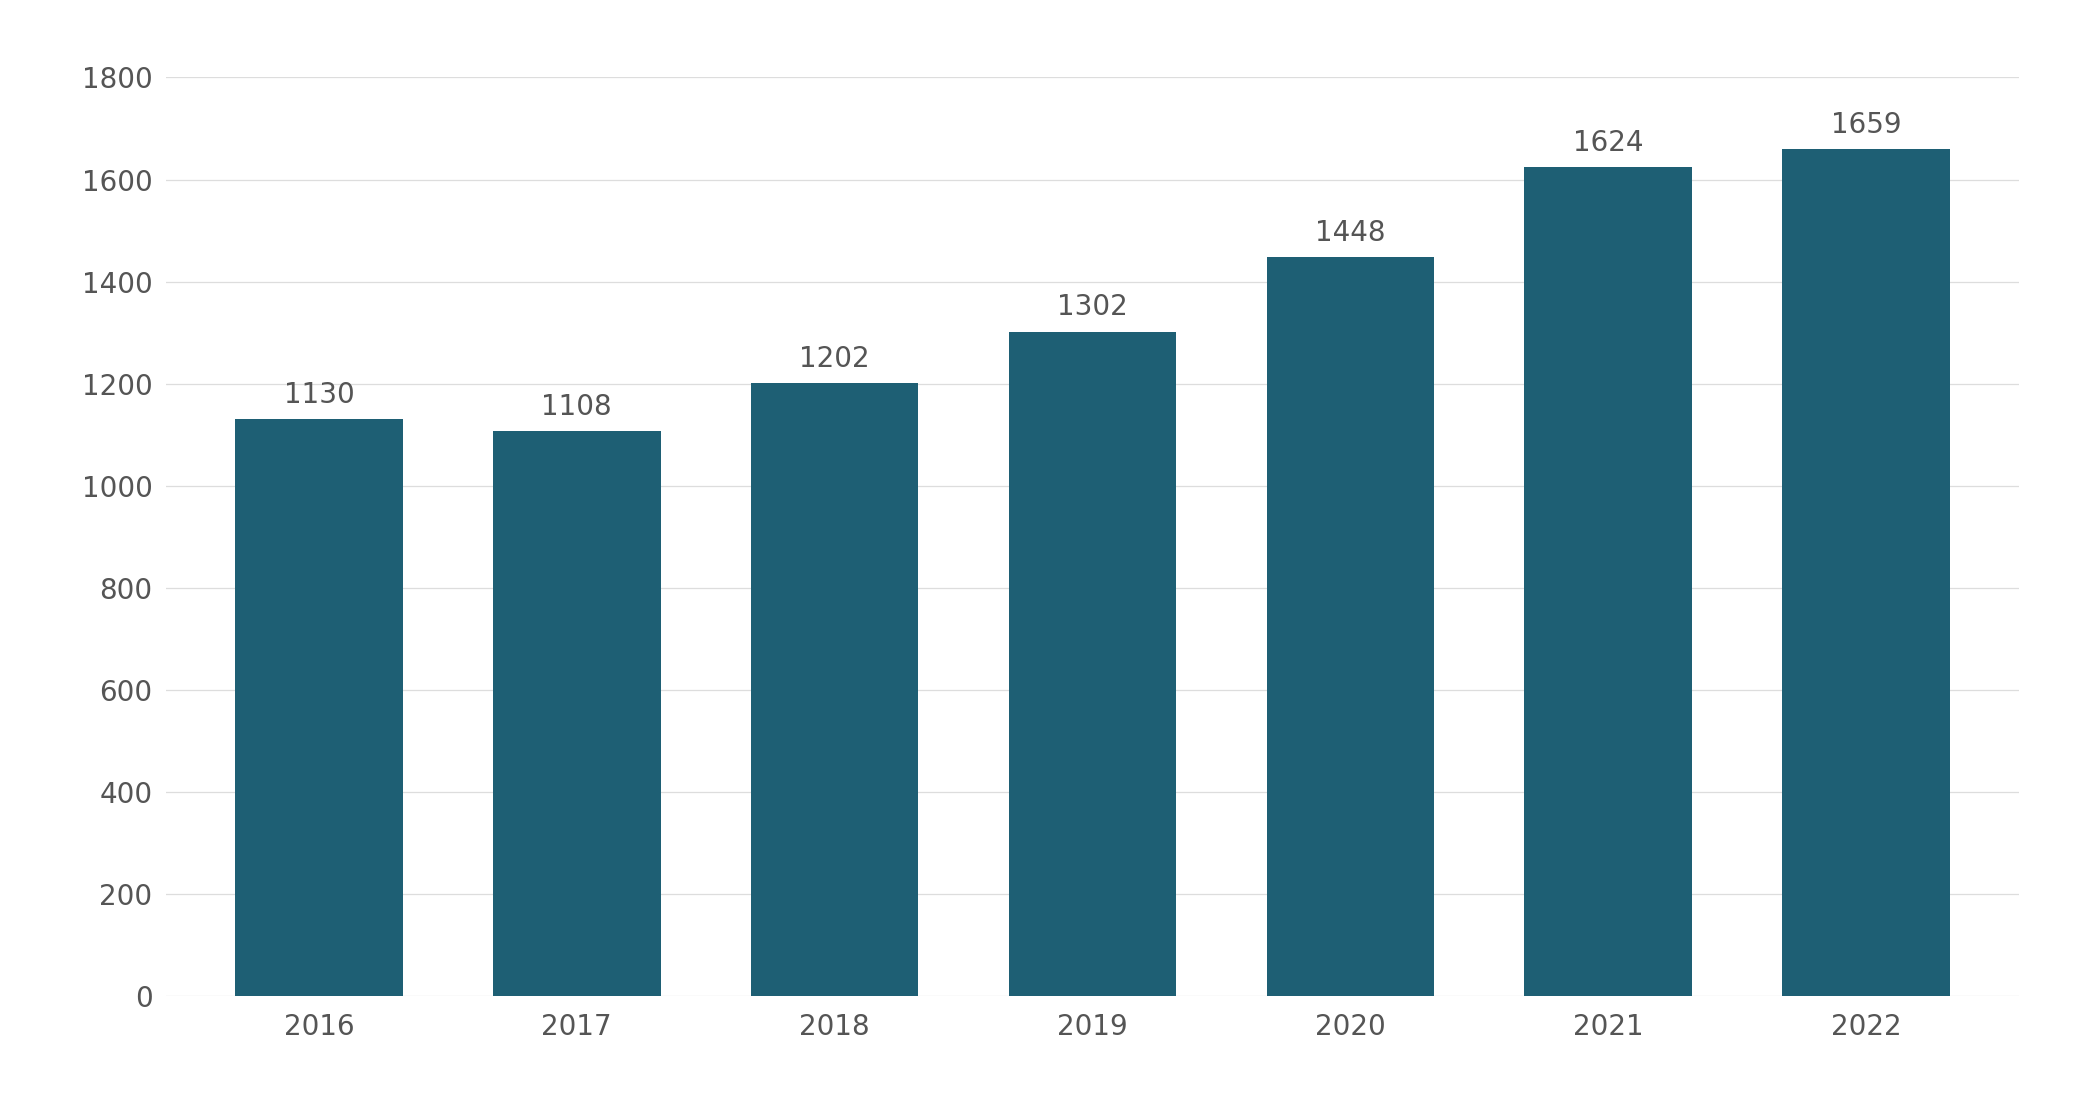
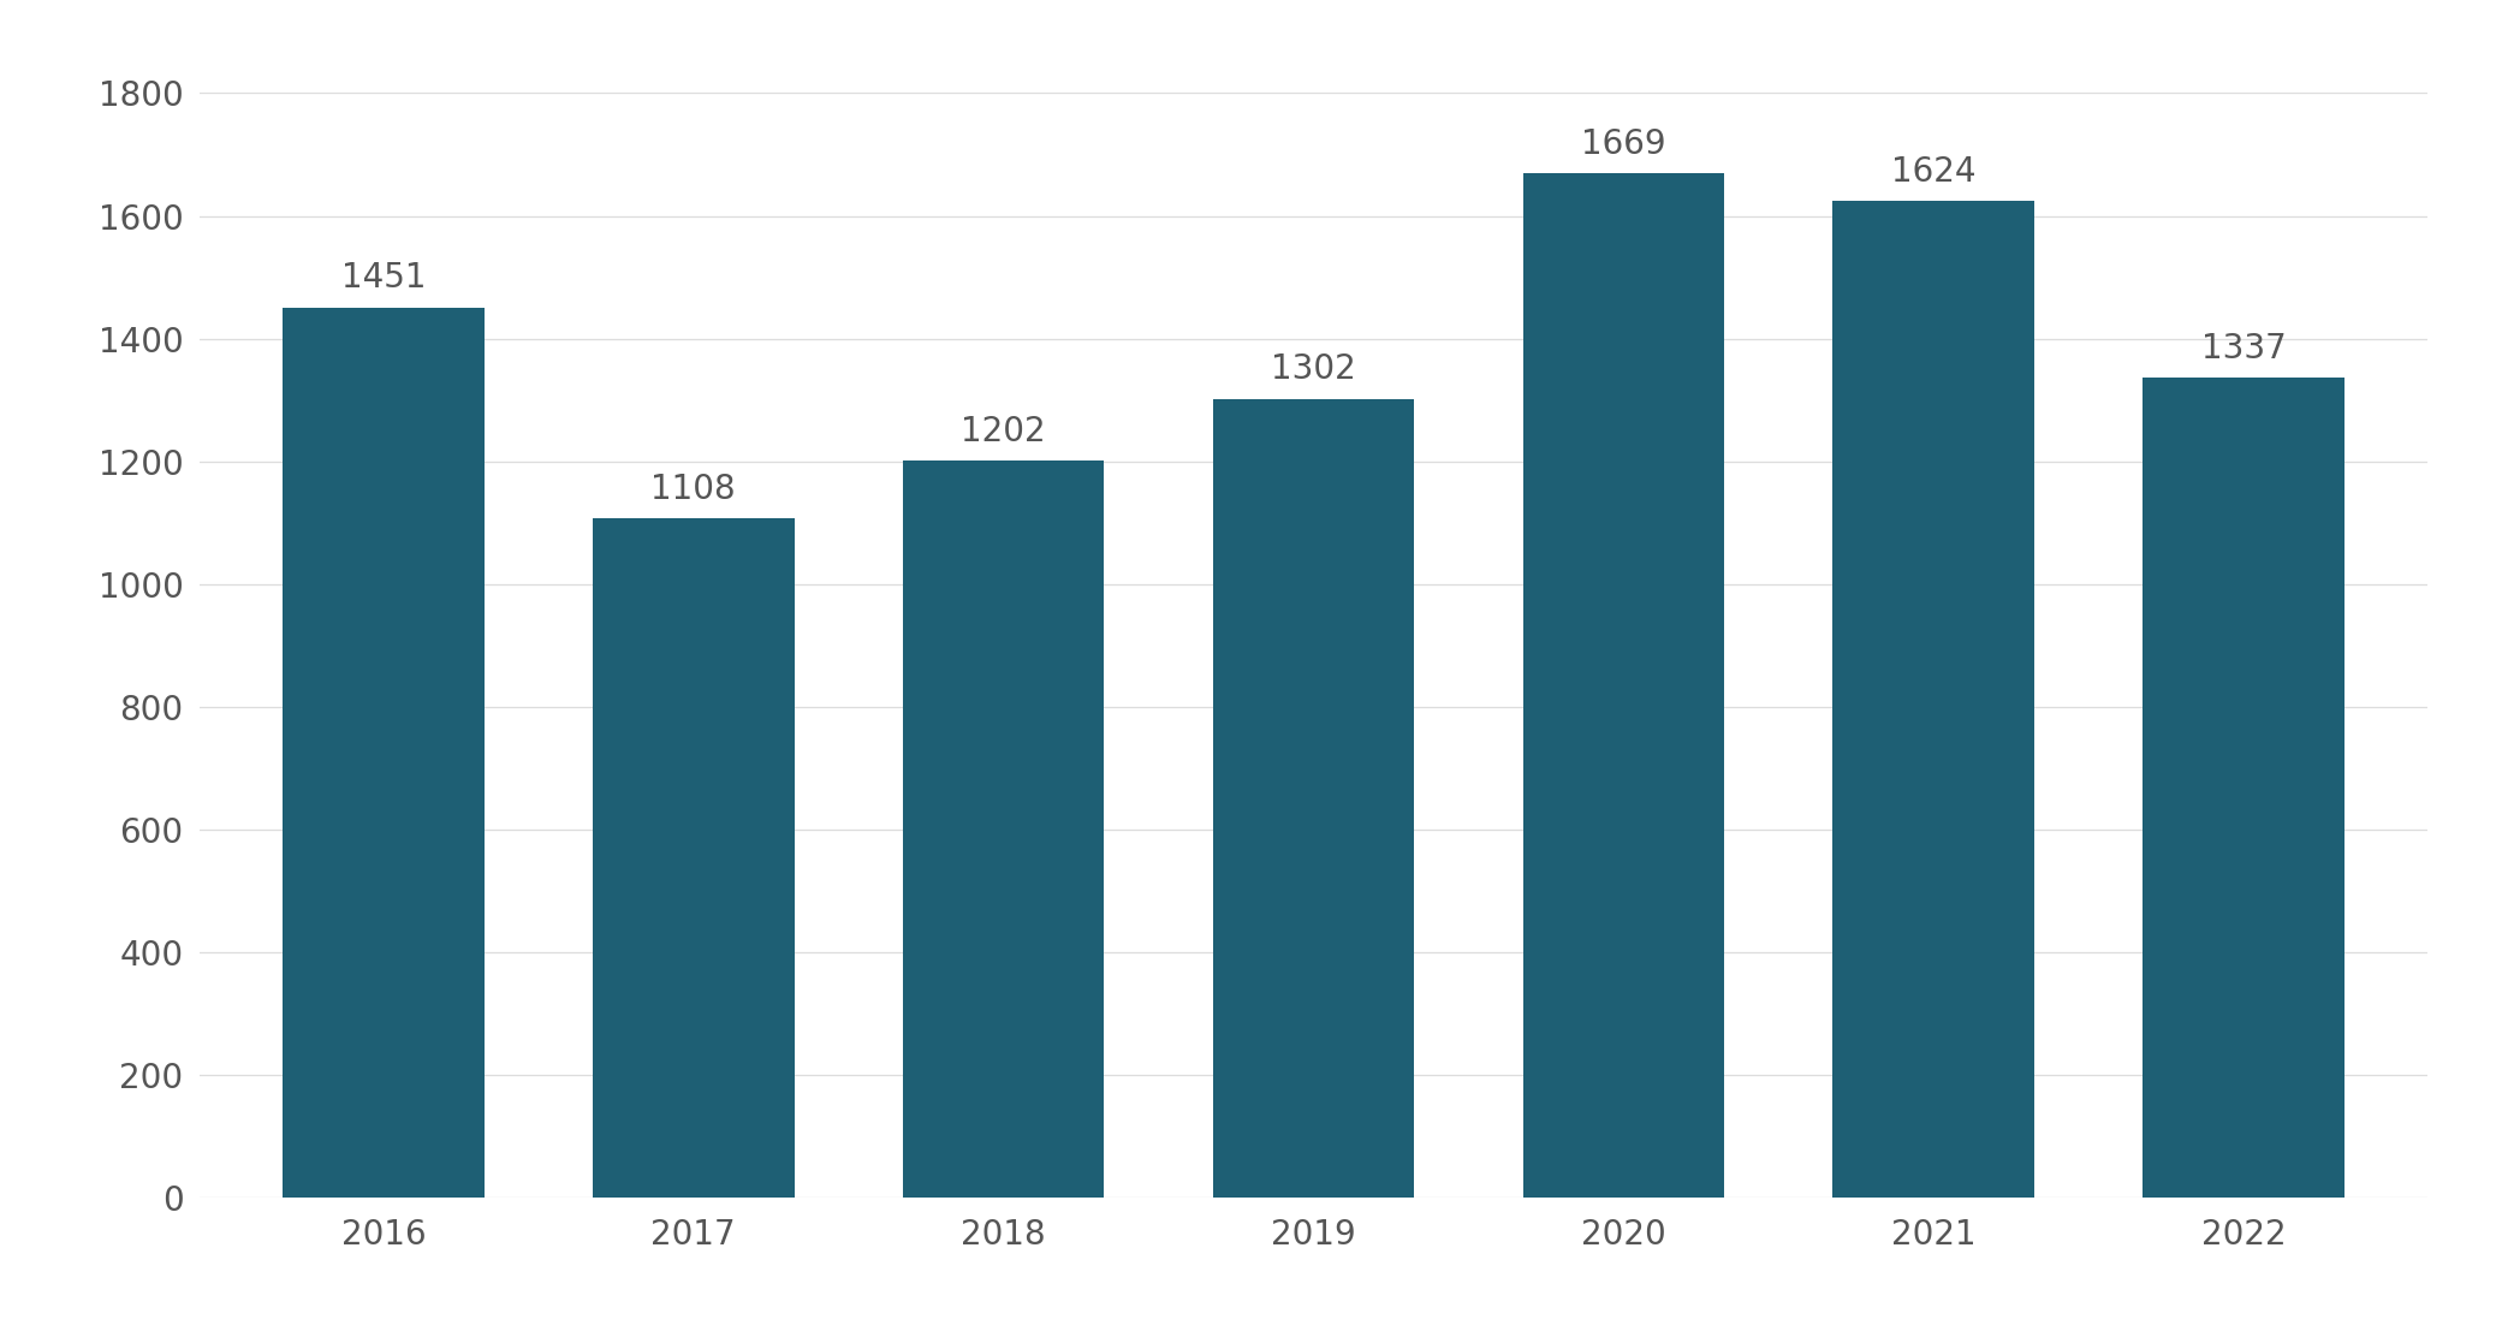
2016: 1130 -> 1451
2020: 1448 -> 1669
2022: 1659 -> 1337
